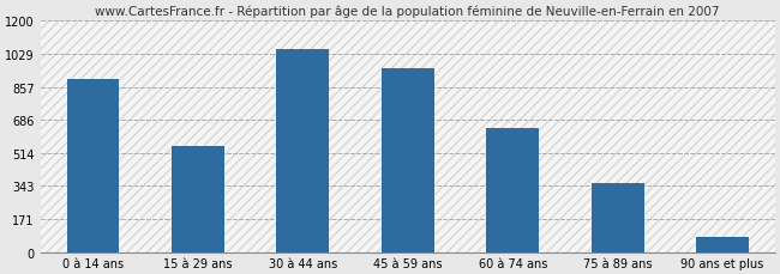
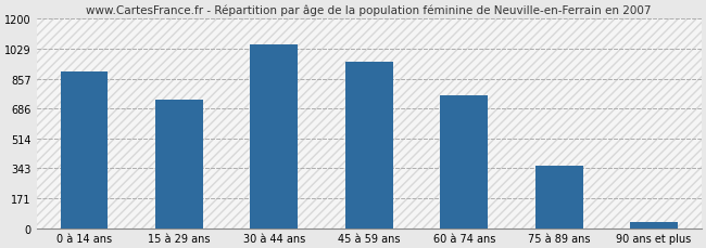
15 à 29 ans: 550 -> 740
60 à 74 ans: 640 -> 760
90 ans et plus: 80 -> 40
